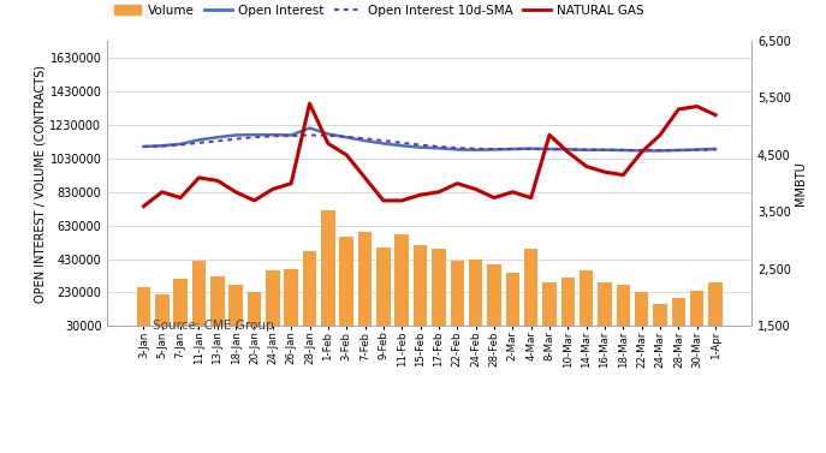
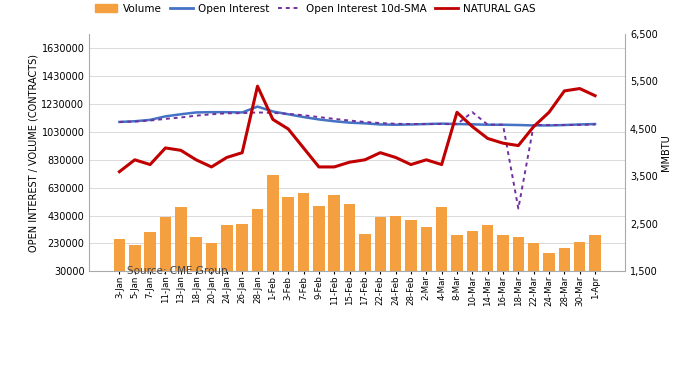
Volume/13-Jan: 330000 -> 490000
Volume/17-Feb: 490000 -> 300000
Open Interest 10d-SMA/10-Mar: 1080000 -> 1170000
Open Interest 10d-SMA/18-Mar: 1080000 -> 480000
